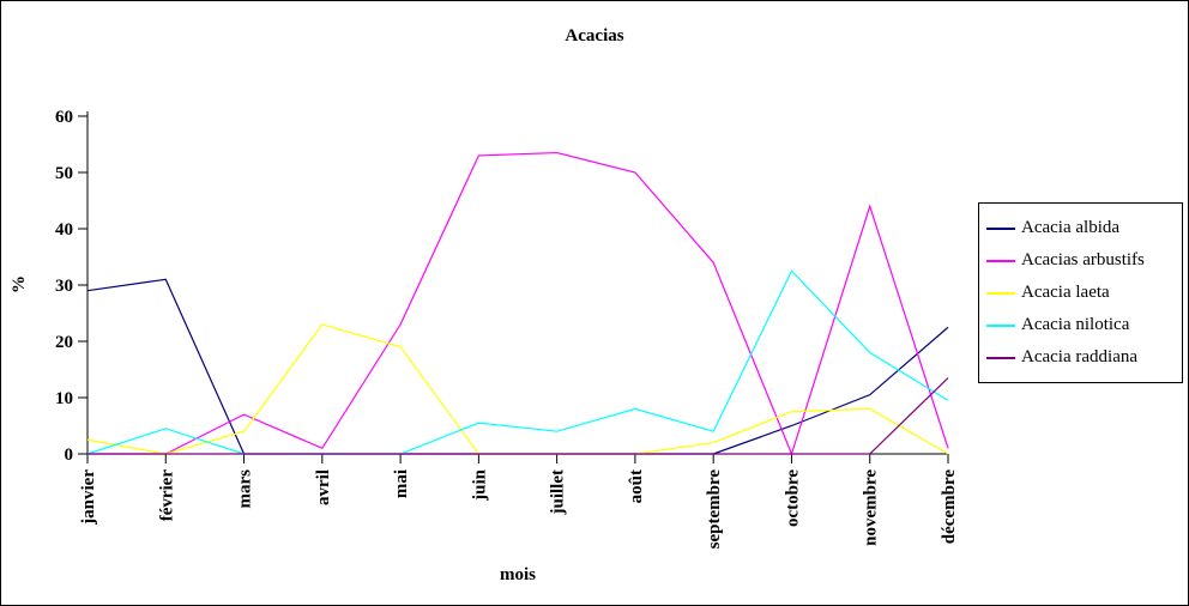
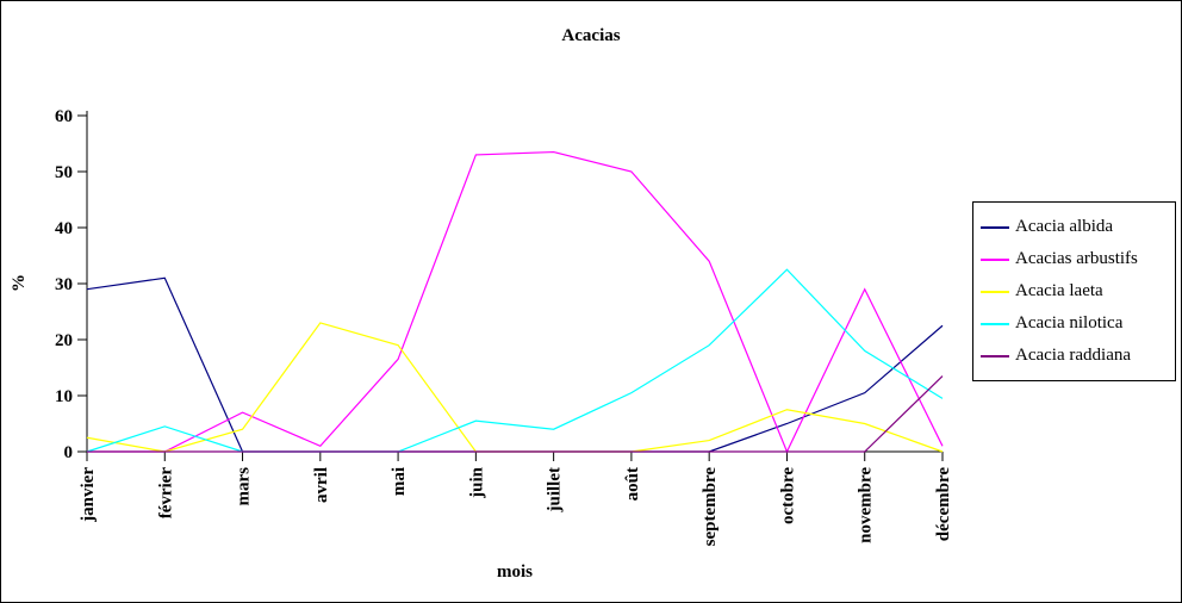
Acacias arbustifs/mai: 23 -> 16
Acacia nilotica/août: 8 -> 10
Acacia nilotica/septembre: 4 -> 19
Acacias arbustifs/novembre: 44 -> 29
Acacia laeta/novembre: 8 -> 5
